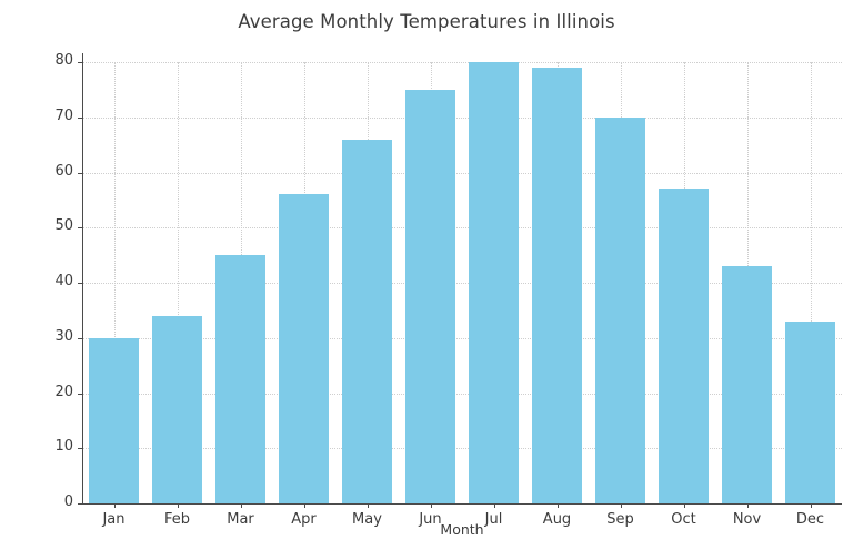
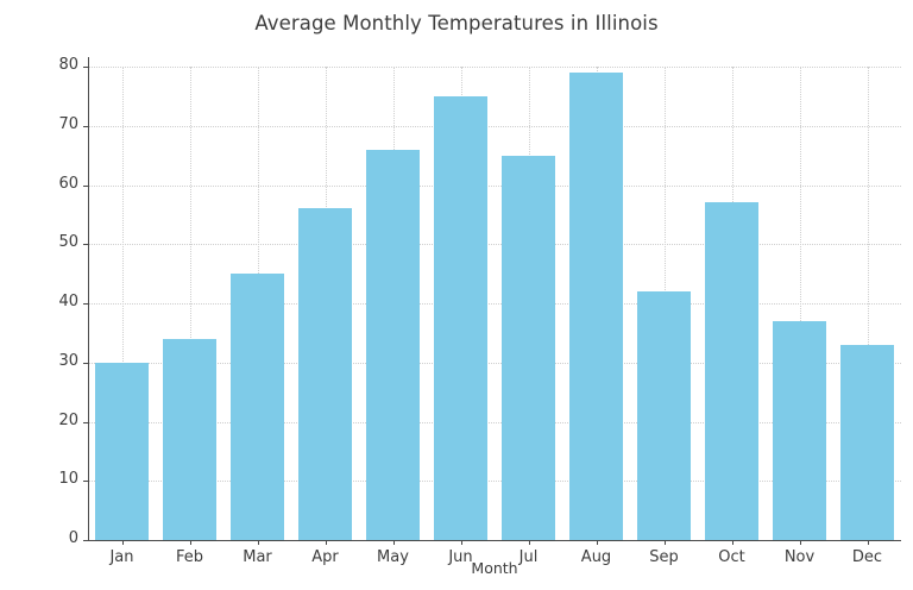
Jul: 80 -> 65
Sep: 70 -> 42
Nov: 43 -> 37
